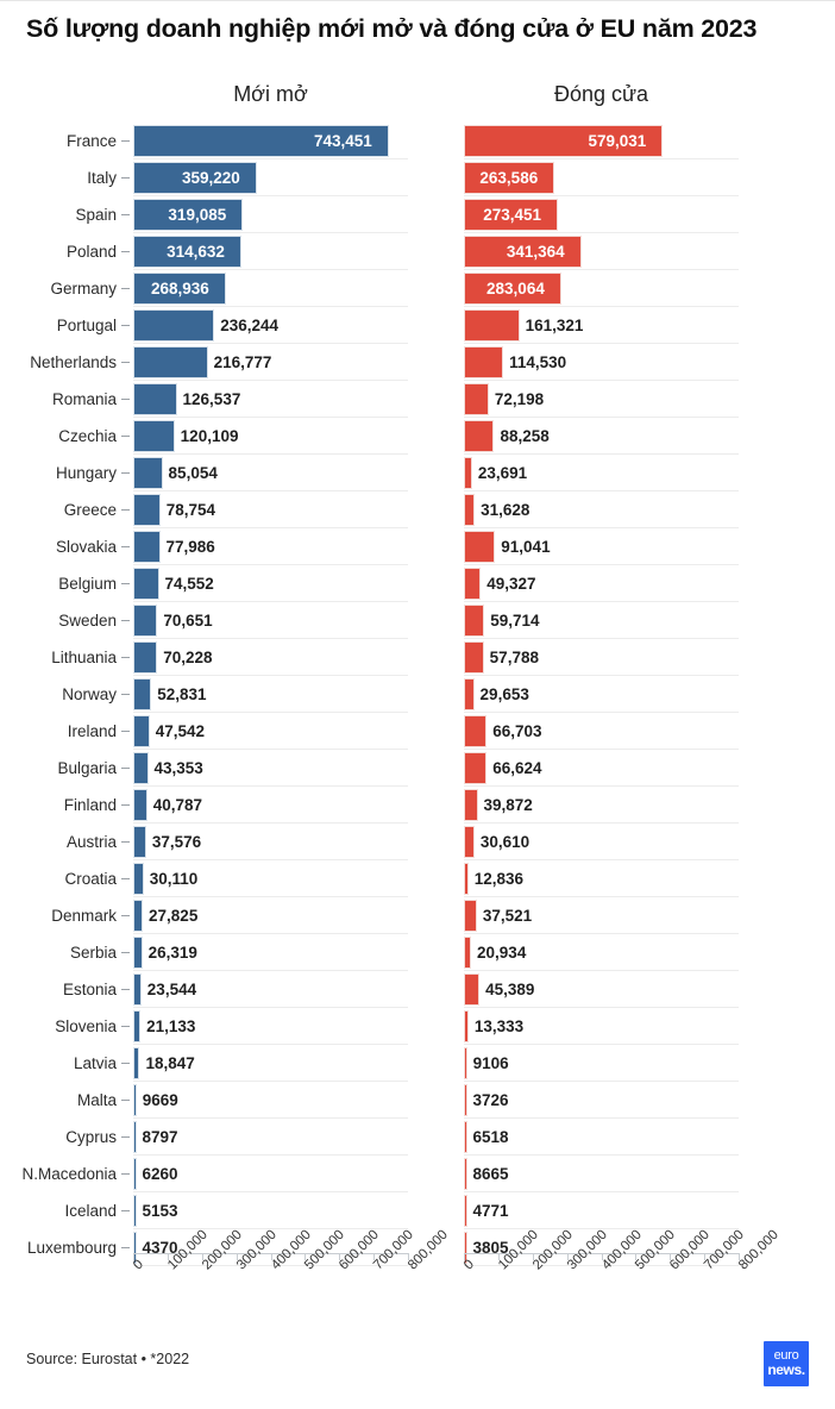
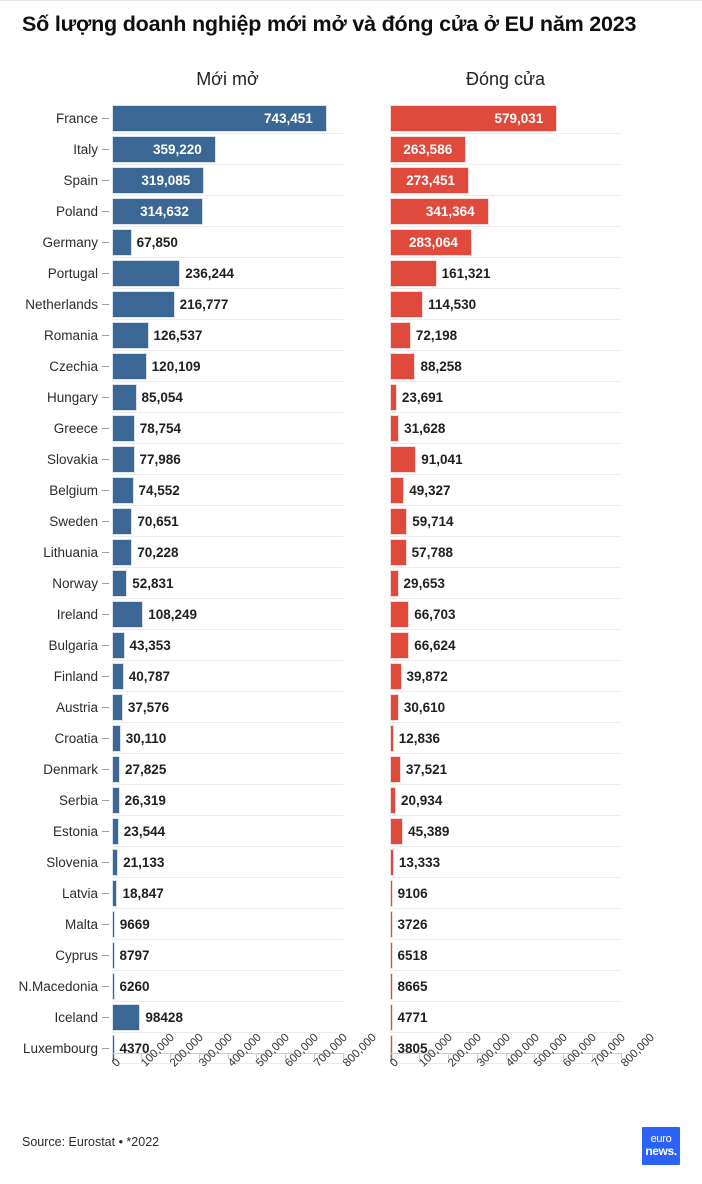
Mới mở/Germany: 268,936 -> 67,850
Mới mở/Ireland: 47,542 -> 108,249
Mới mở/Iceland: 5153 -> 98428
